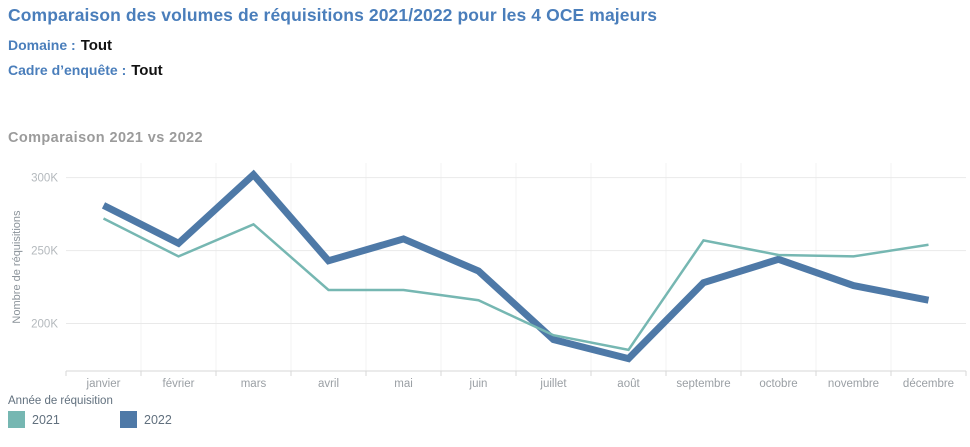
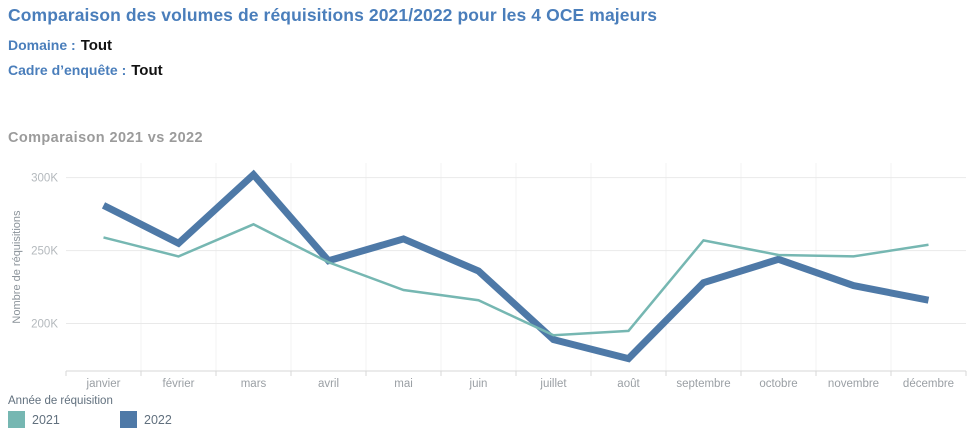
2021/janvier: 272K -> 259K
2021/avril: 223K -> 242K
2021/août: 182K -> 195K
